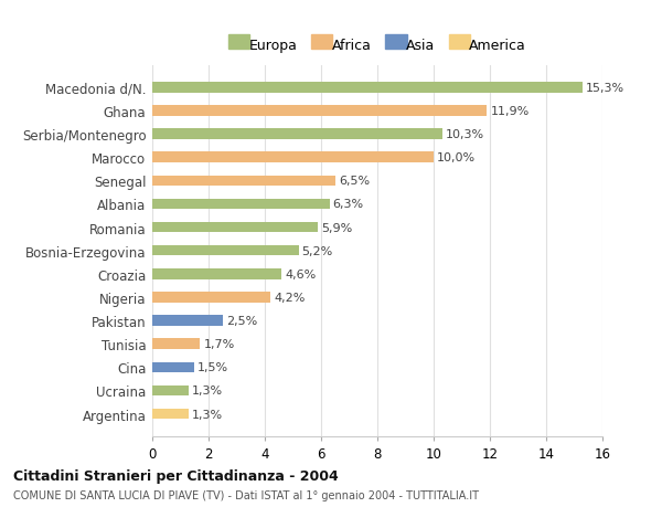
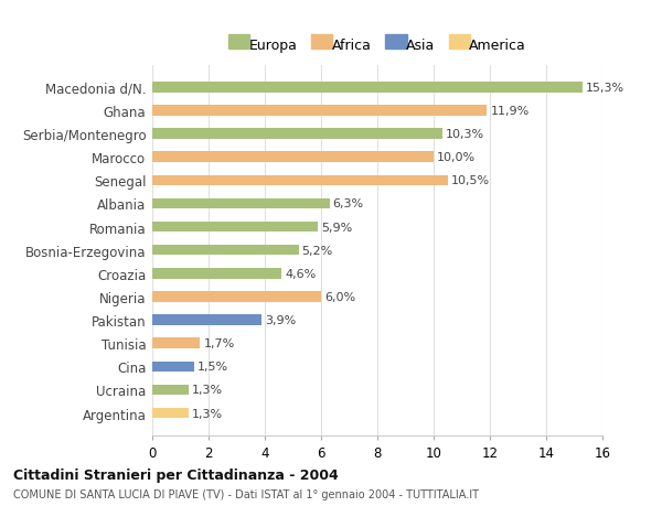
Senegal: 6,5% -> 10,5%
Nigeria: 4,2% -> 6,0%
Pakistan: 2,5% -> 3,9%
